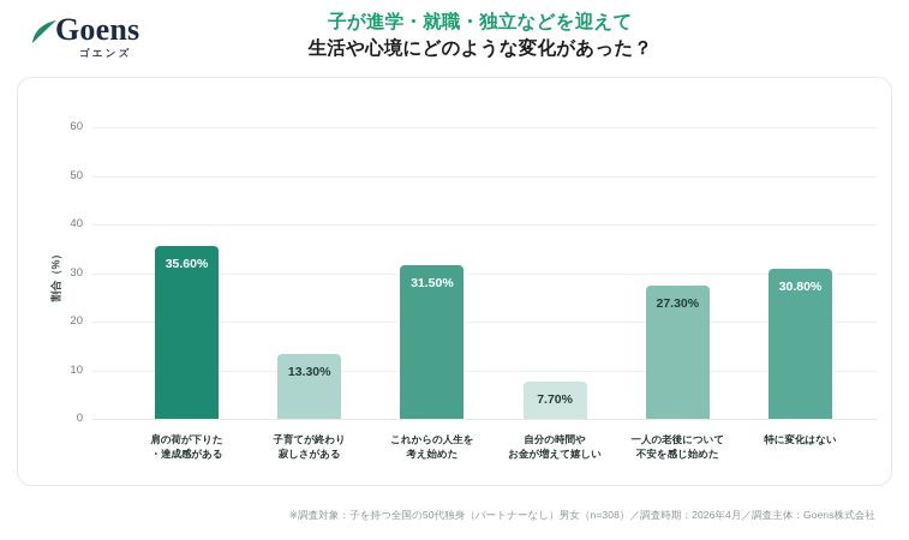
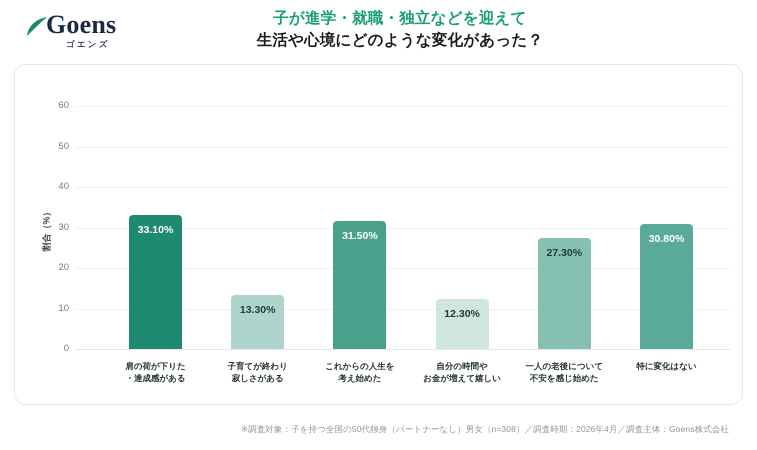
肩の荷が下りた ・達成感がある: 35.60% -> 33.10%
自分の時間や お金が増えて嬉しい: 7.70% -> 12.30%
